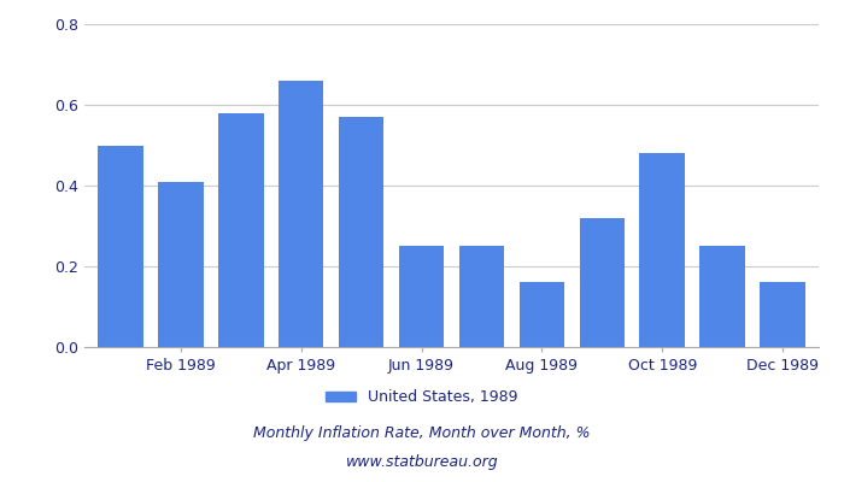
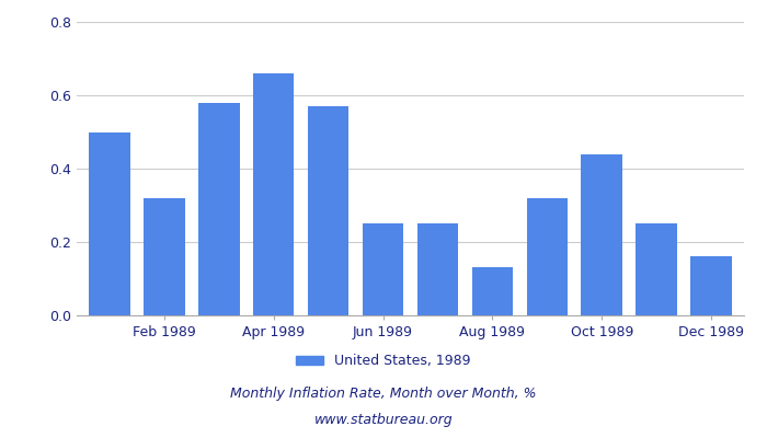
Feb 1989: 0.41 -> 0.32
Aug 1989: 0.16 -> 0.13
Oct 1989: 0.48 -> 0.44
